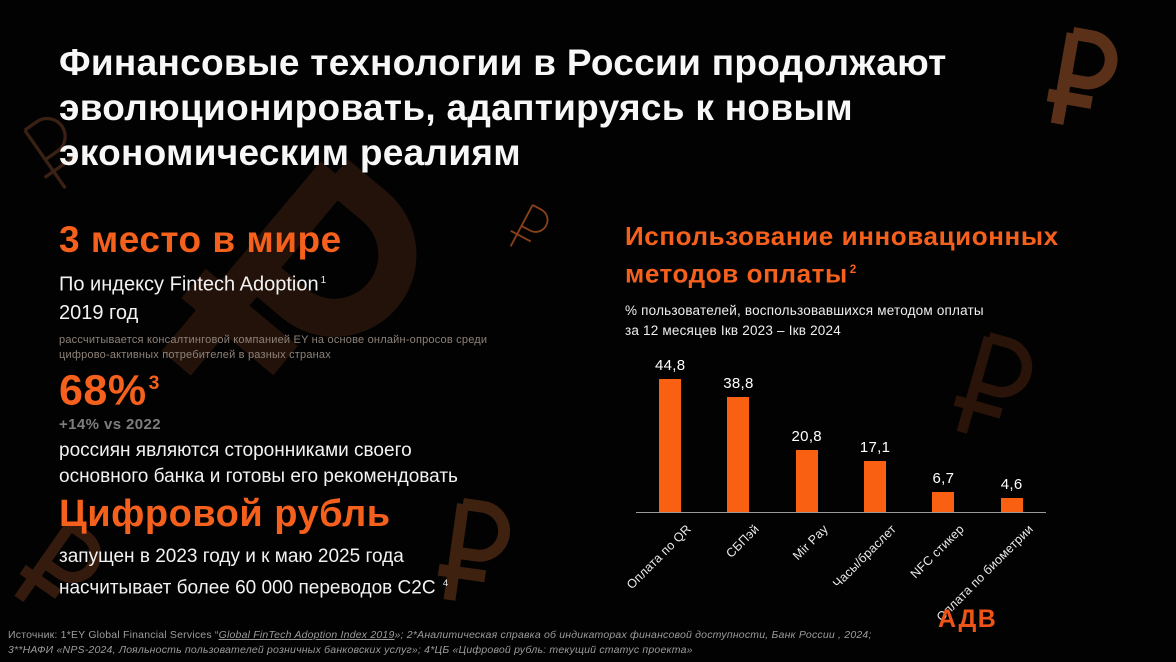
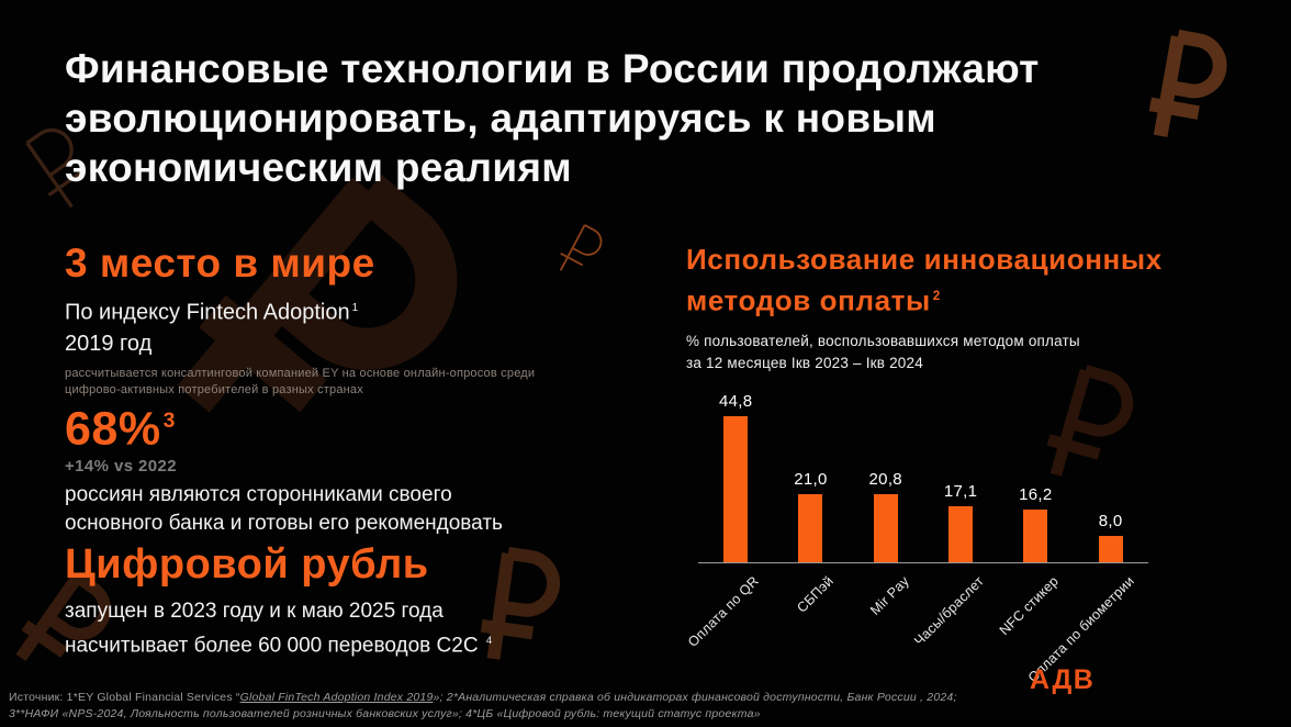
СБПэй: 38,8 -> 21,0
NFC стикер: 6,7 -> 16,2
Оплата по биометрии: 4,6 -> 8,0
